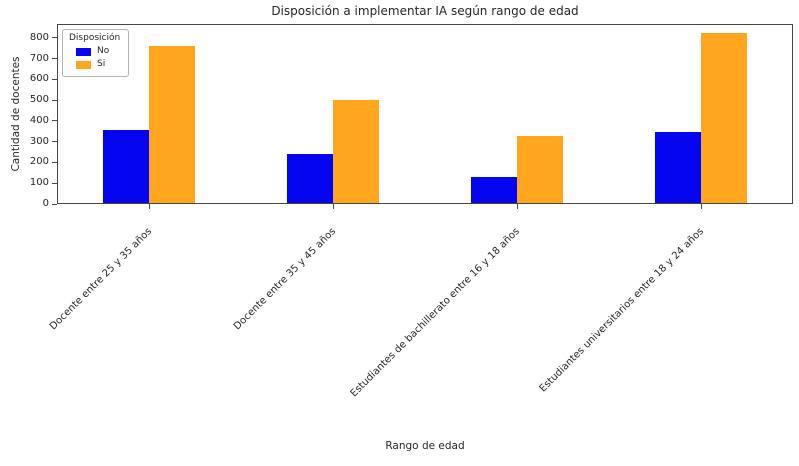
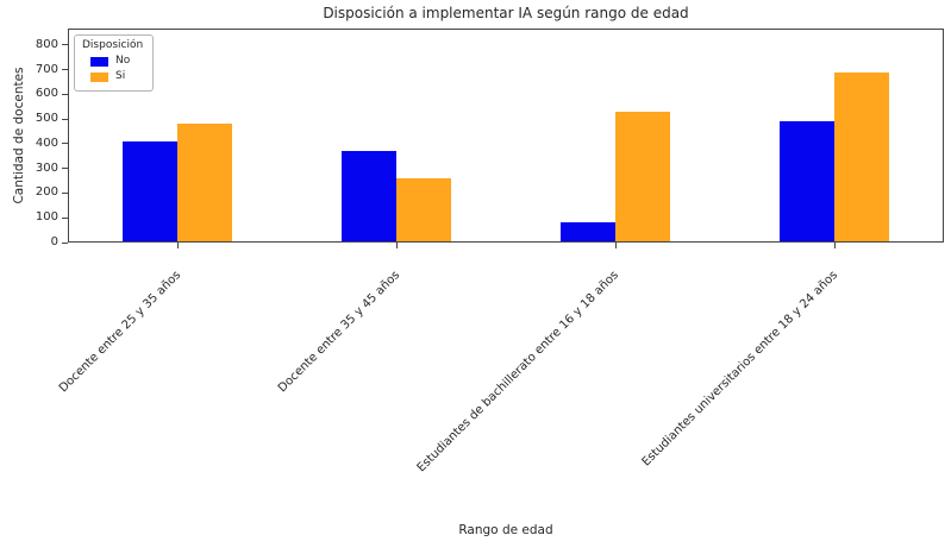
No/Docente entre 25 y 35 años: 360 -> 410
Si/Docente entre 25 y 35 años: 760 -> 480
No/Docente entre 35 y 45 años: 240 -> 370
Si/Docente entre 35 y 45 años: 500 -> 260
No/Estudiantes de bachillerato entre 16 y 18 años: 130 -> 80
Si/Estudiantes de bachillerato entre 16 y 18 años: 320 -> 530
No/Estudiantes universitarios entre 18 y 24 años: 340 -> 490
Si/Estudiantes universitarios entre 18 y 24 años: 820 -> 690
